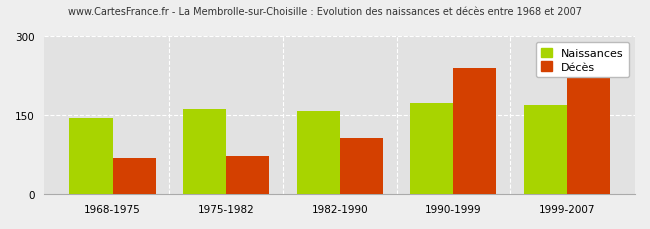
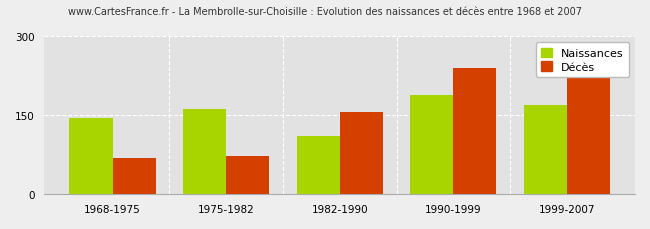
Naissances/1982-1990: 158 -> 110
Décès/1982-1990: 107 -> 156
Naissances/1990-1999: 173 -> 188
